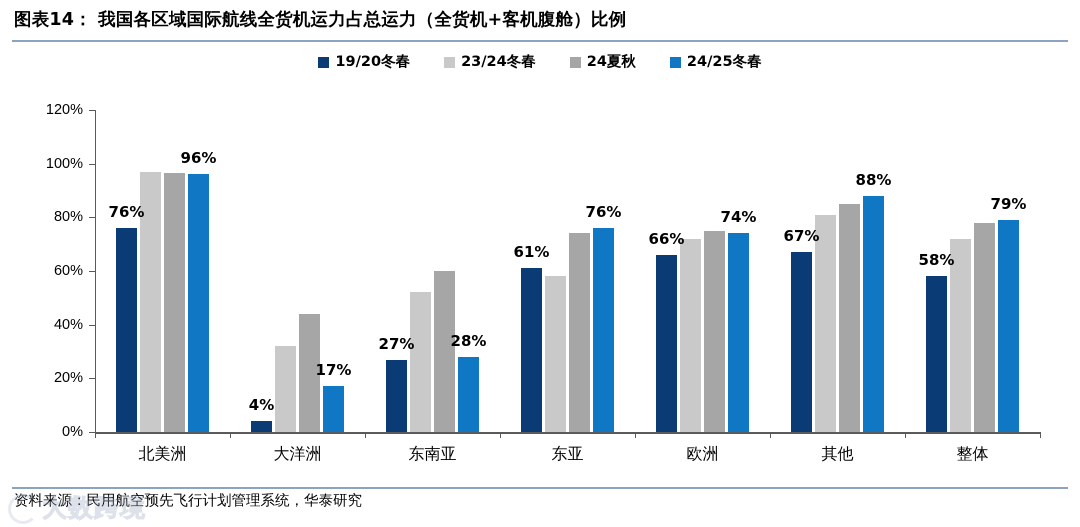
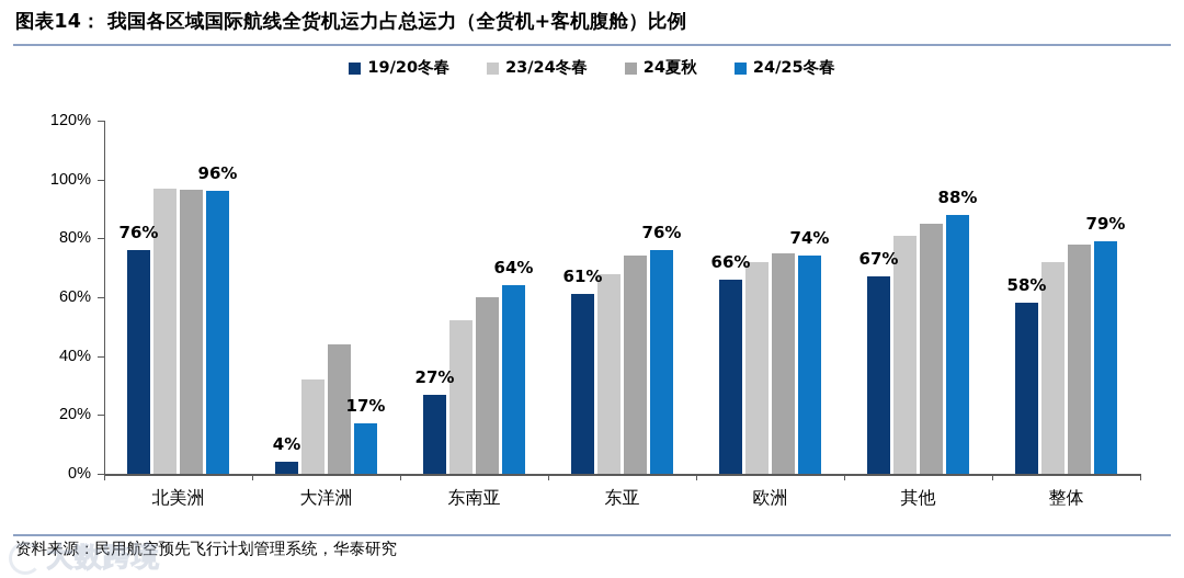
24/25冬春/东南亚: 28% -> 64%
23/24冬春/东亚: 58% -> 68%
